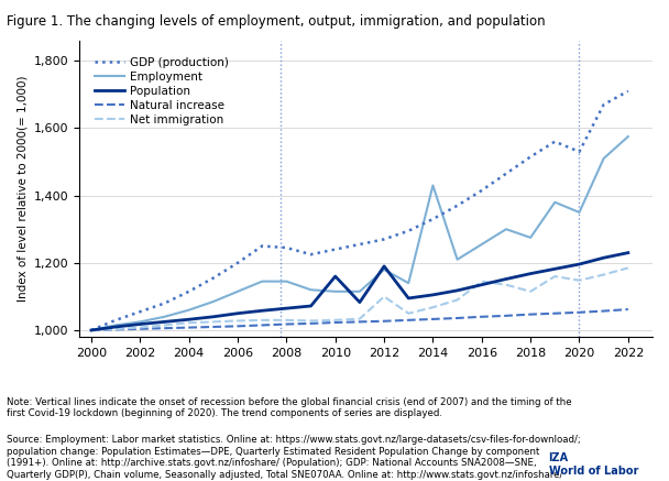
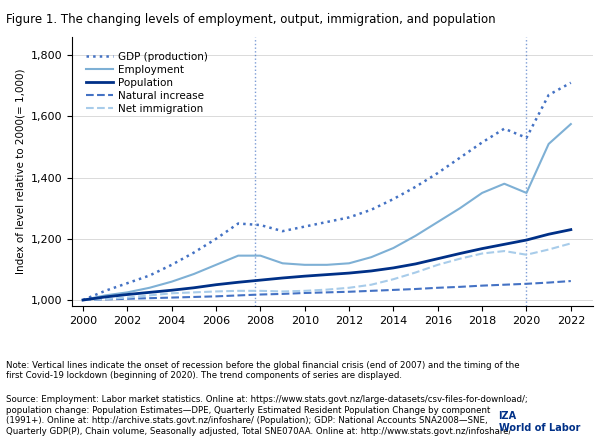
Population/2010: 1,160 -> 1,078
Employment/2012: 1,180 -> 1,120
Population/2012: 1,190 -> 1,088
Net immigration/2012: 1,100 -> 1,040
Employment/2014: 1,430 -> 1,170
Net immigration/2016: 1,145 -> 1,115
Employment/2018: 1,275 -> 1,350
Net immigration/2018: 1,115 -> 1,152
